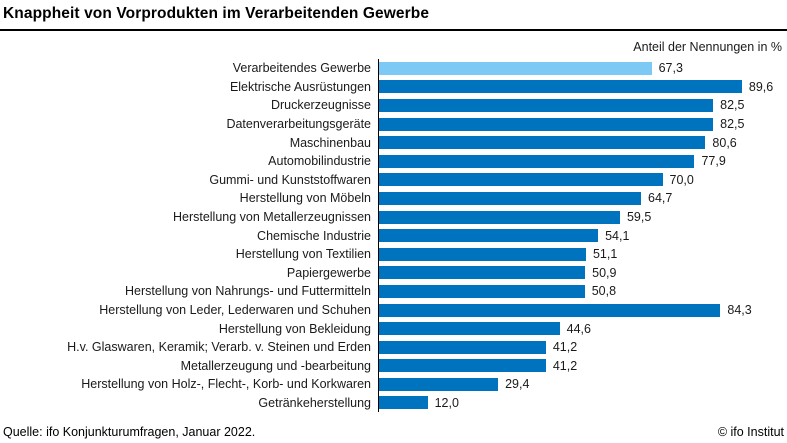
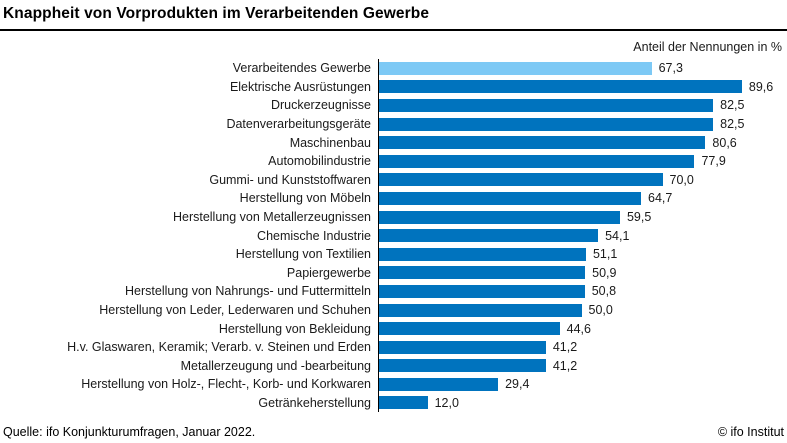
Herstellung von Leder, Lederwaren und Schuhen: 84,3 -> 50,0
